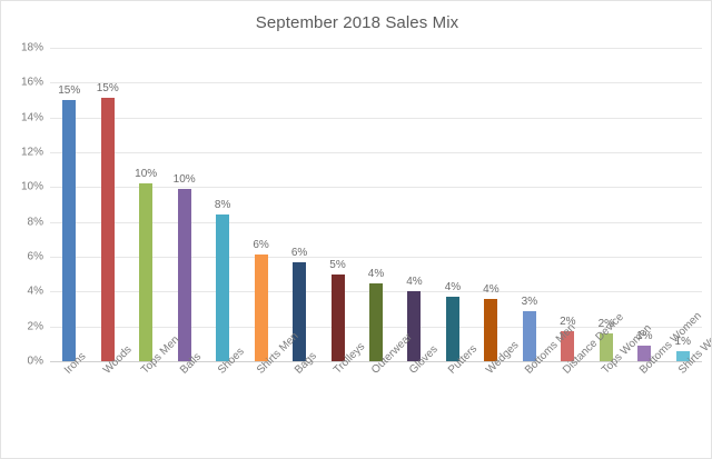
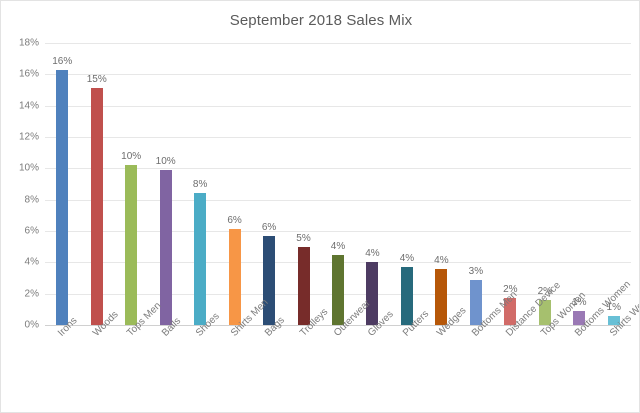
Irons: 15% -> 16%
